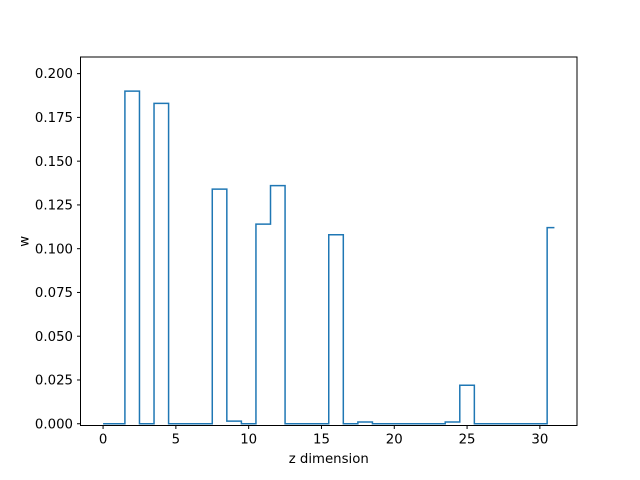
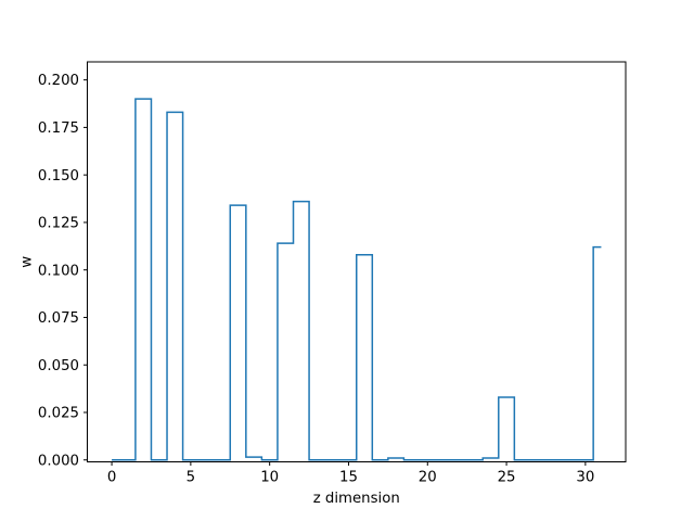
25: 0.022 -> 0.033
